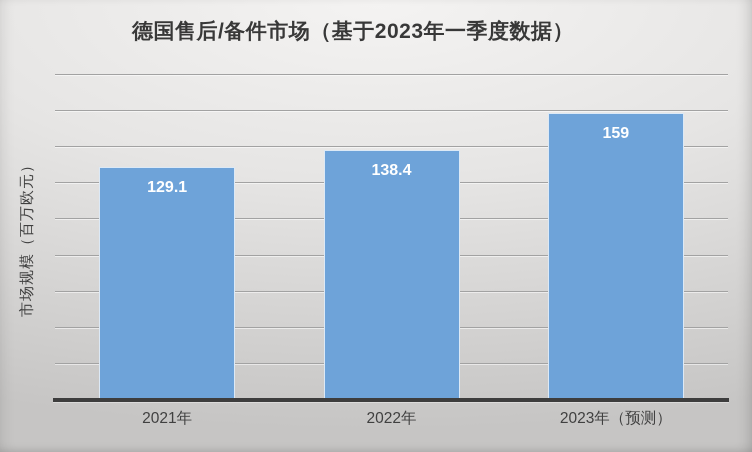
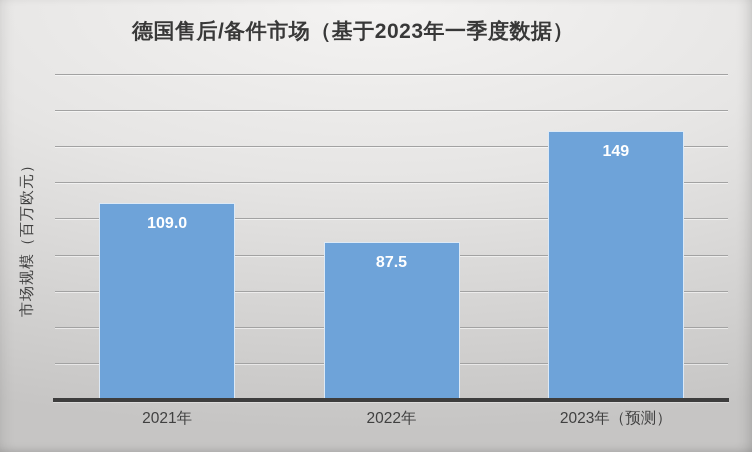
2021年: 129.1 -> 109.0
2022年: 138.4 -> 87.5
2023年（预测）: 159 -> 149
